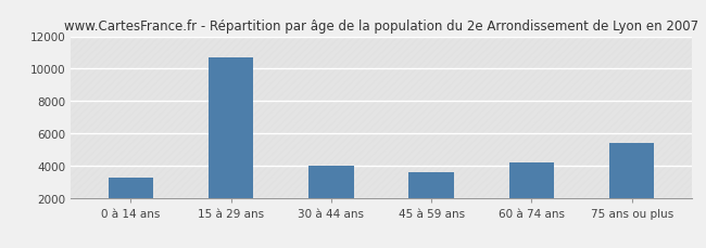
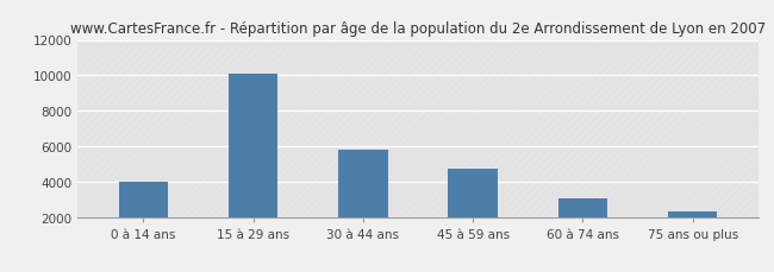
0 à 14 ans: 3300 -> 4000
15 à 29 ans: 10700 -> 10100
30 à 44 ans: 4000 -> 5800
45 à 59 ans: 3600 -> 4700
60 à 74 ans: 4200 -> 3100
75 ans ou plus: 5400 -> 2300
